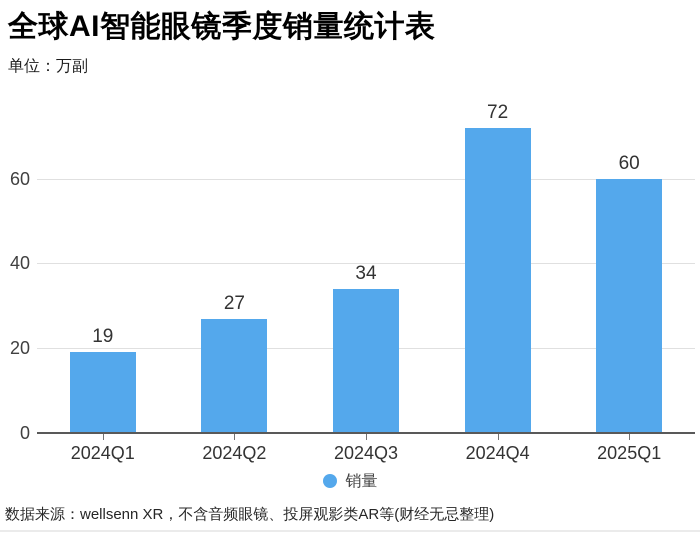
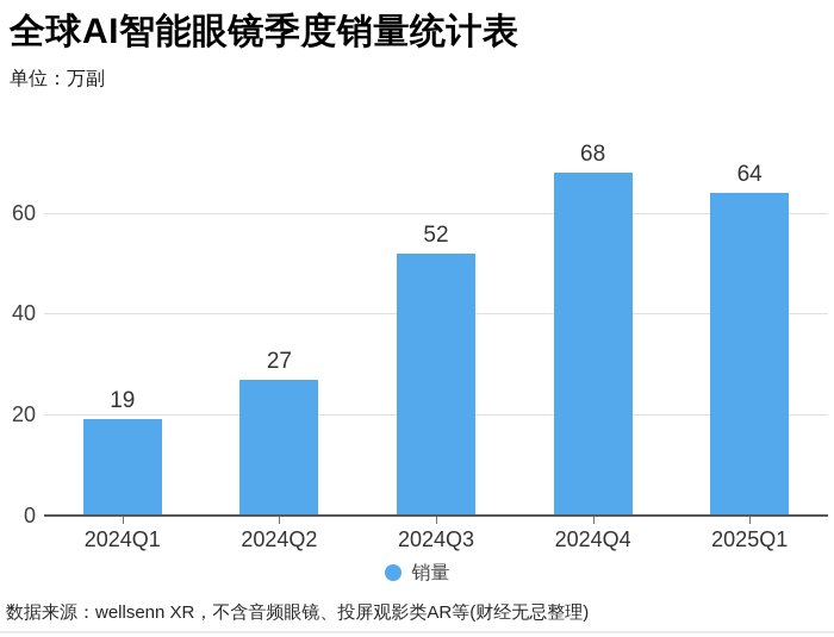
2024Q3: 34 -> 52
2024Q4: 72 -> 68
2025Q1: 60 -> 64
